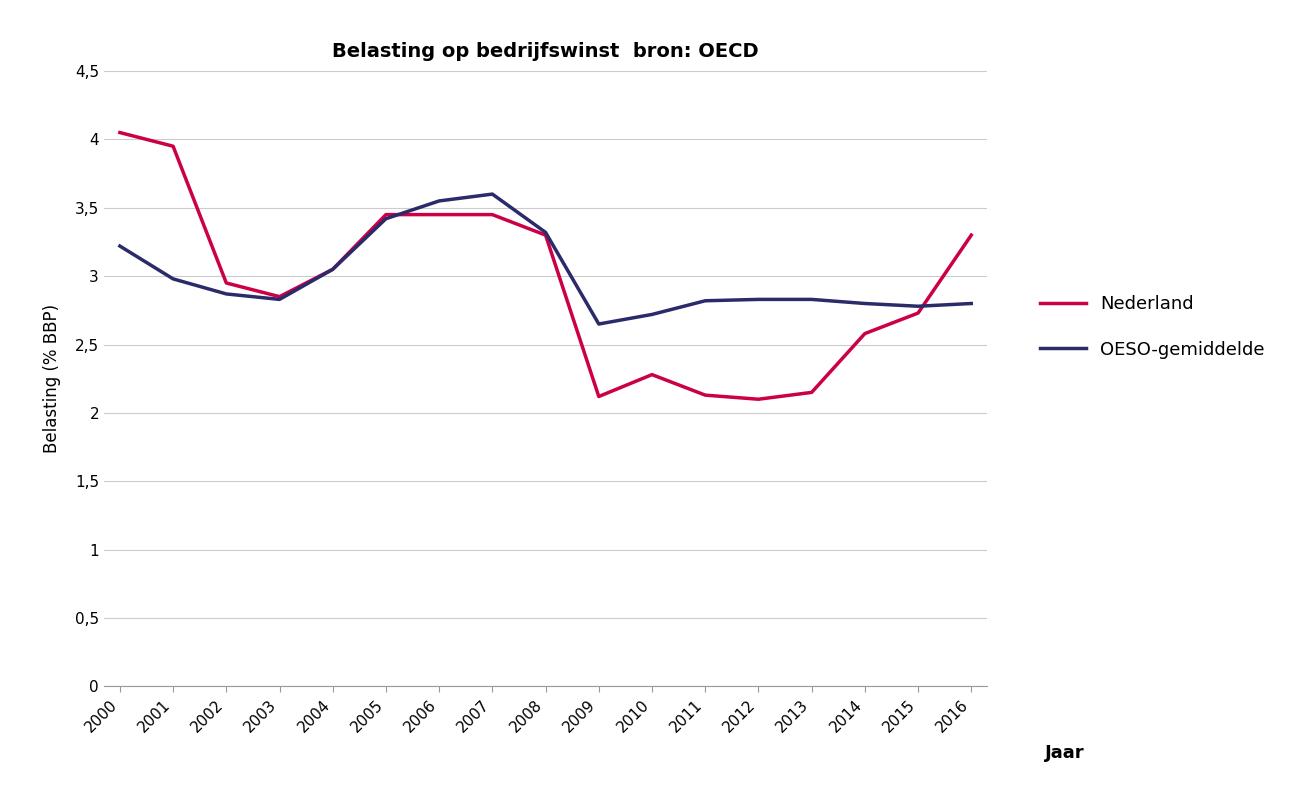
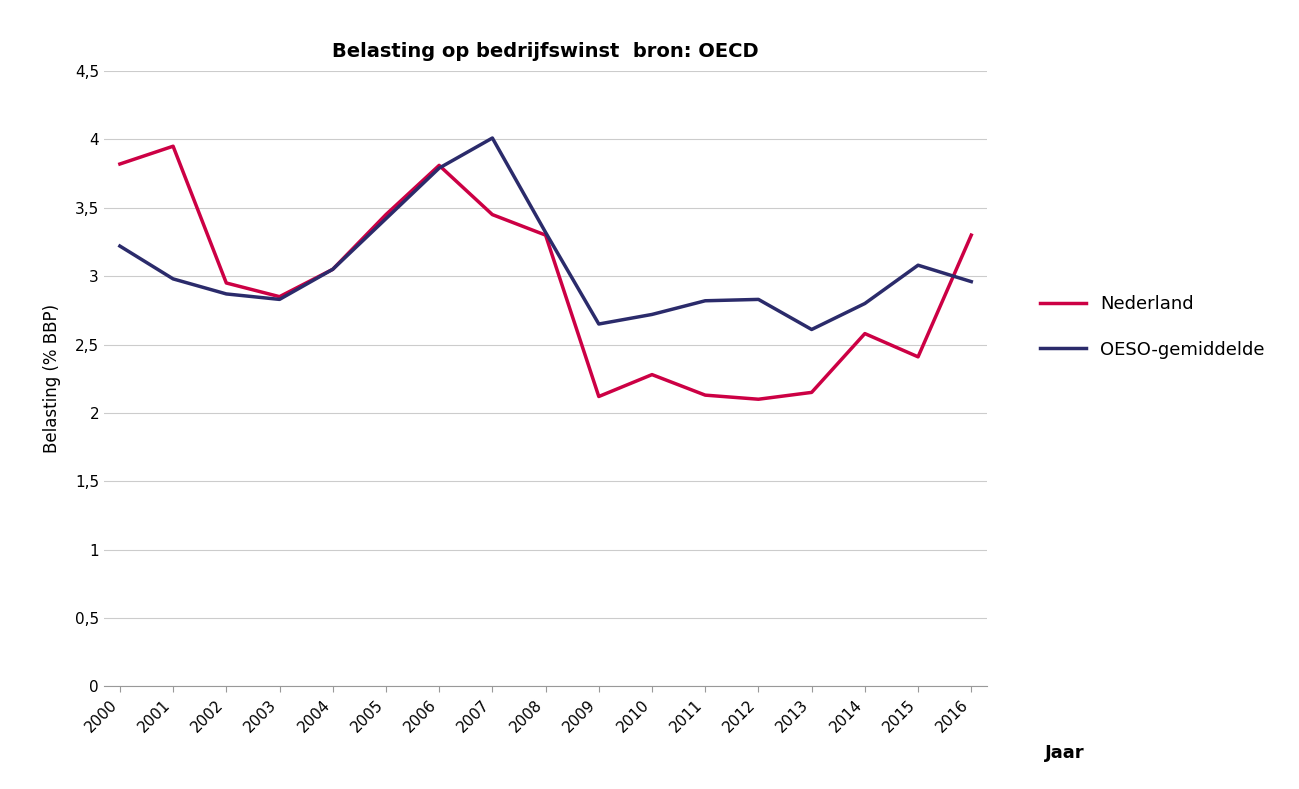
Nederland/2000: 4,05 -> 3,82
Nederland/2006: 3,45 -> 3,81
OESO-gemiddelde/2006: 3,55 -> 3,79
OESO-gemiddelde/2007: 3,60 -> 4,01
OESO-gemiddelde/2013: 2,83 -> 2,61
Nederland/2015: 2,73 -> 2,41
OESO-gemiddelde/2015: 2,78 -> 3,08
OESO-gemiddelde/2016: 2,80 -> 2,96
